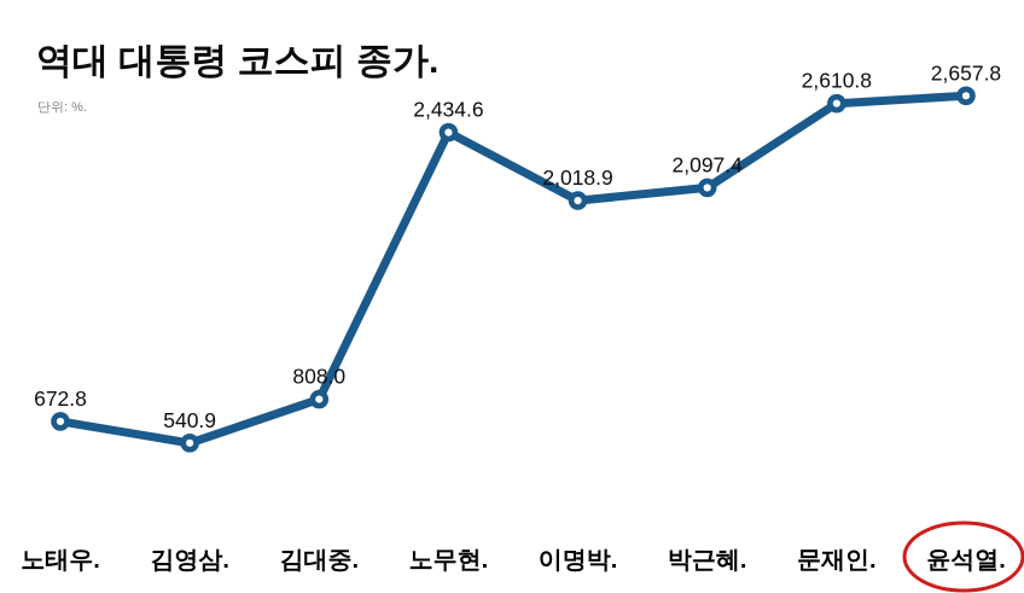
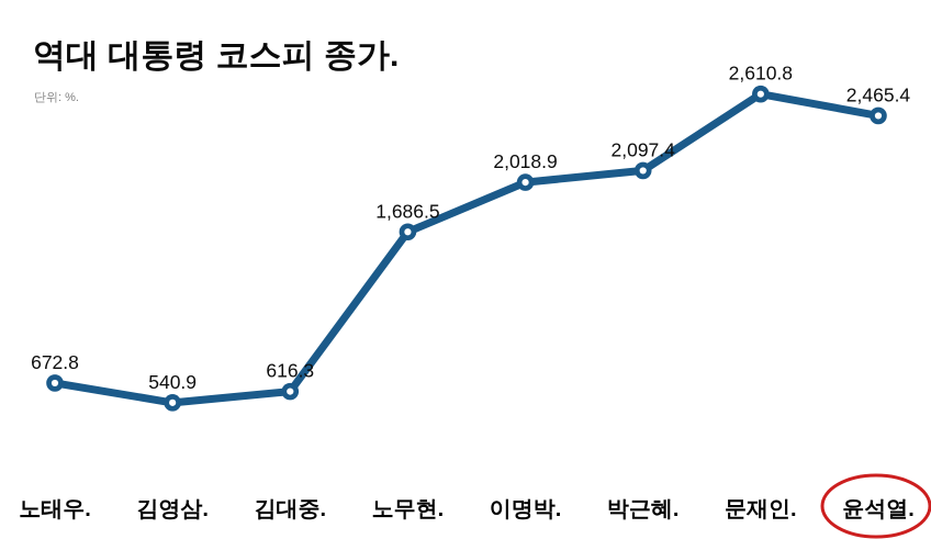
김대중.: 808.0 -> 616.3
노무현.: 2,434.6 -> 1,686.5
윤석열.: 2,657.8 -> 2,465.4
